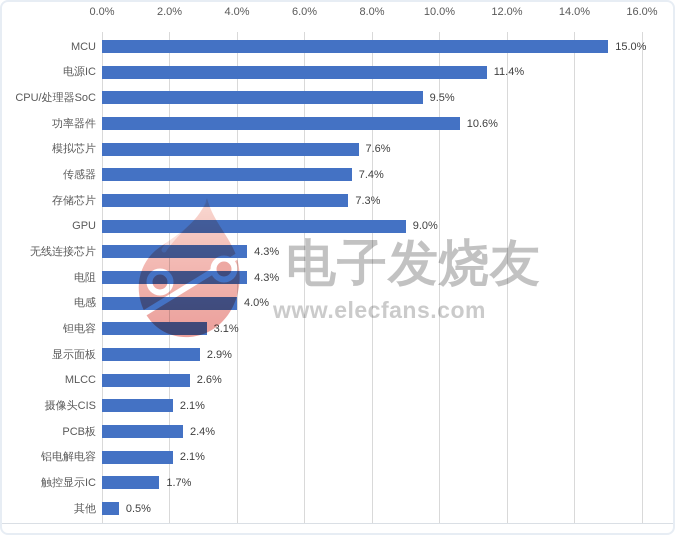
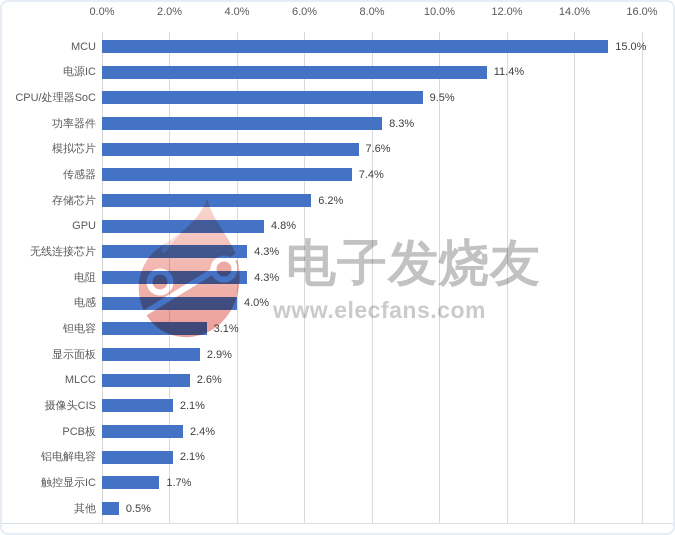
功率器件: 10.6% -> 8.3%
存储芯片: 7.3% -> 6.2%
GPU: 9.0% -> 4.8%
